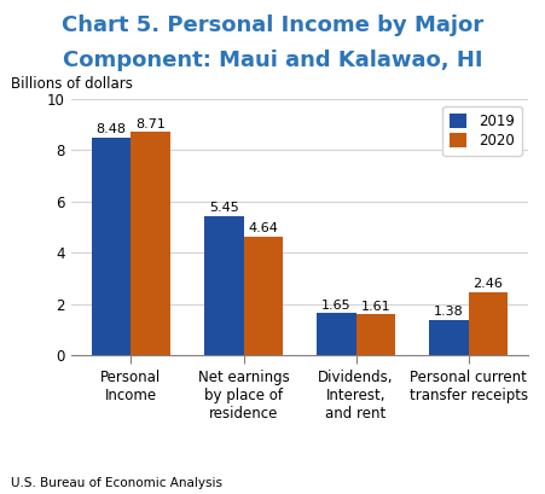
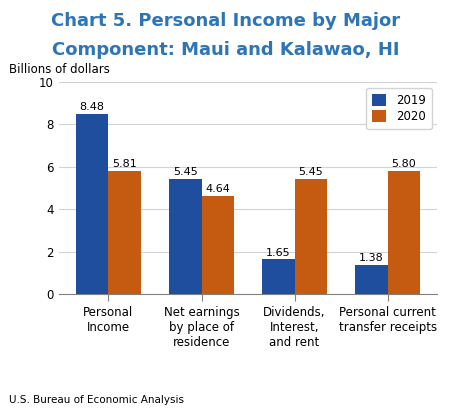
2020/Personal Income: 8.71 -> 5.81
2020/Dividends, Interest, and rent: 1.61 -> 5.45
2020/Personal current transfer receipts: 2.46 -> 5.80
